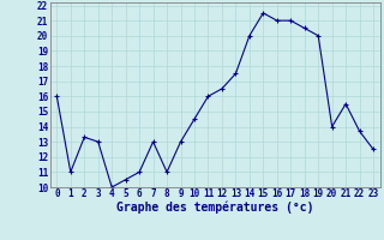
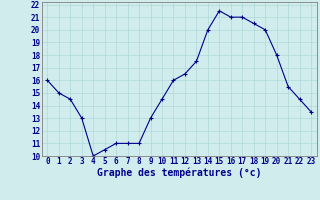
1: 11.0 -> 15.0
2: 13.3 -> 14.5
7: 13.0 -> 11.0
20: 14.0 -> 18.0
22: 13.7 -> 14.5
23: 12.5 -> 13.5
